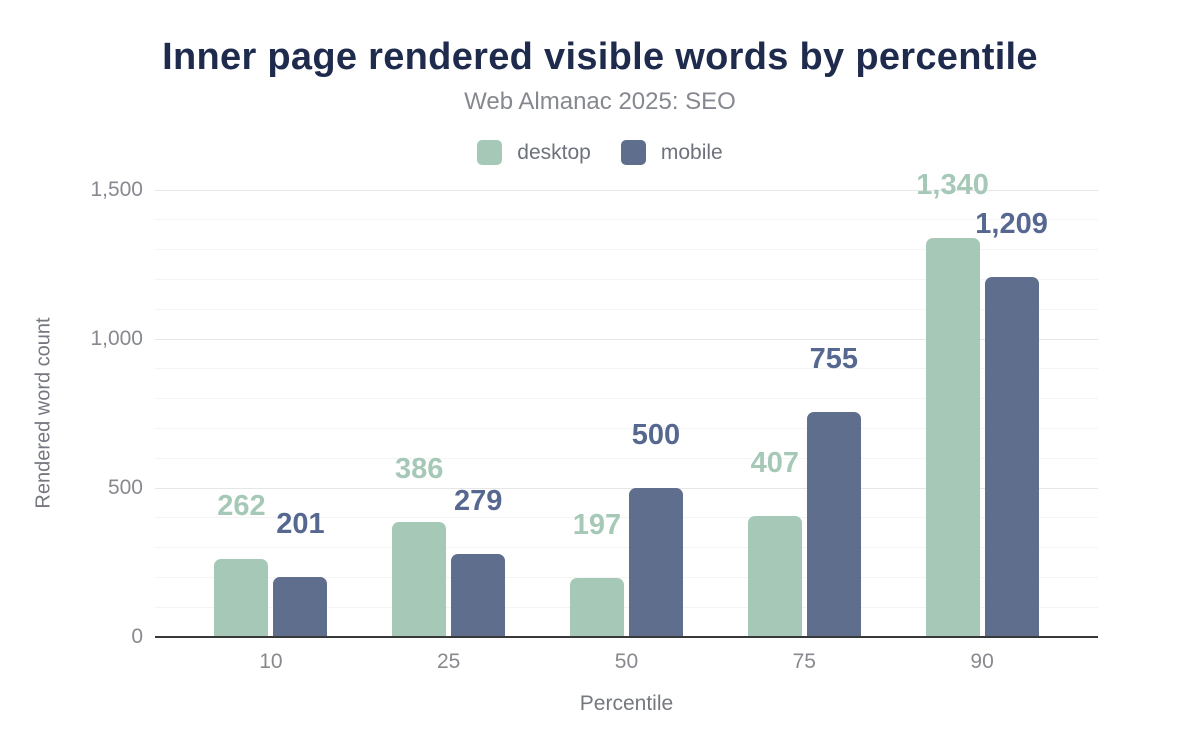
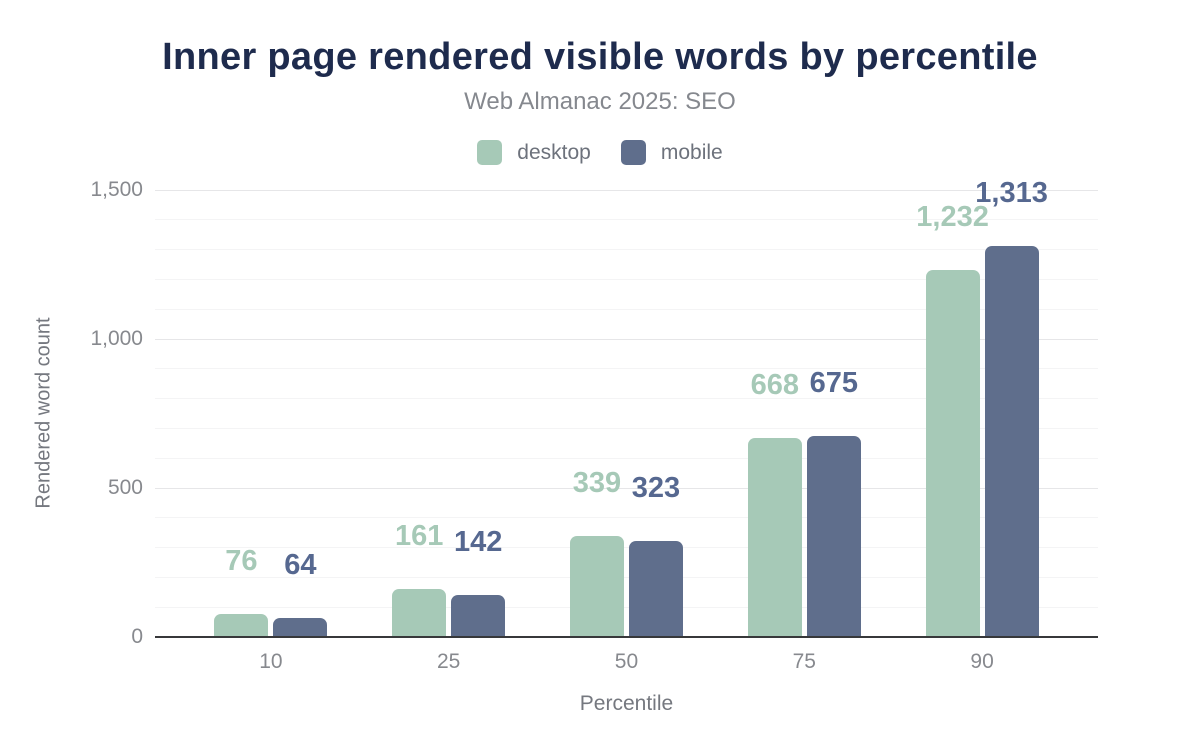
desktop/10: 262 -> 76
mobile/10: 201 -> 64
desktop/25: 386 -> 161
mobile/25: 279 -> 142
desktop/50: 197 -> 339
mobile/50: 500 -> 323
desktop/75: 407 -> 668
mobile/75: 755 -> 675
desktop/90: 1,340 -> 1,232
mobile/90: 1,209 -> 1,313
